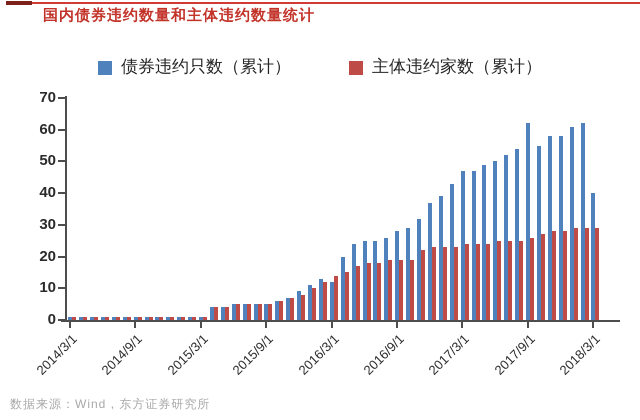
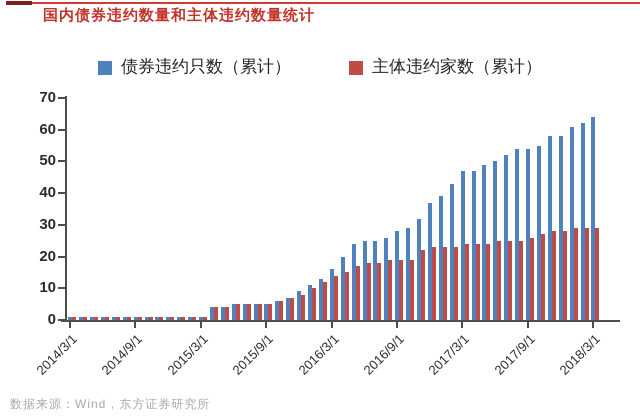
债券违约只数（累计）/2016/3/1: 12 -> 16
债券违约只数（累计）/2017/9/1: 62 -> 54
债券违约只数（累计）/2018/3/1: 40 -> 64
